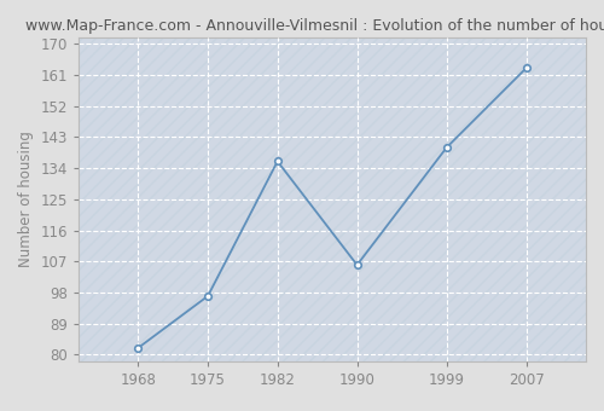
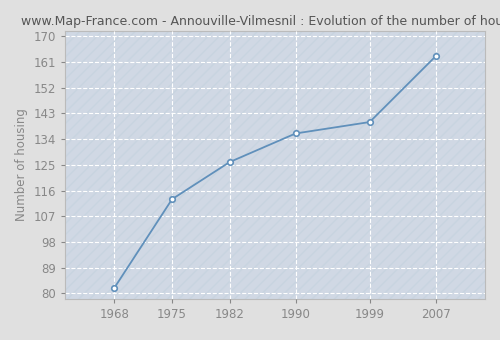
1975: 97 -> 113
1982: 136 -> 126
1990: 106 -> 136
